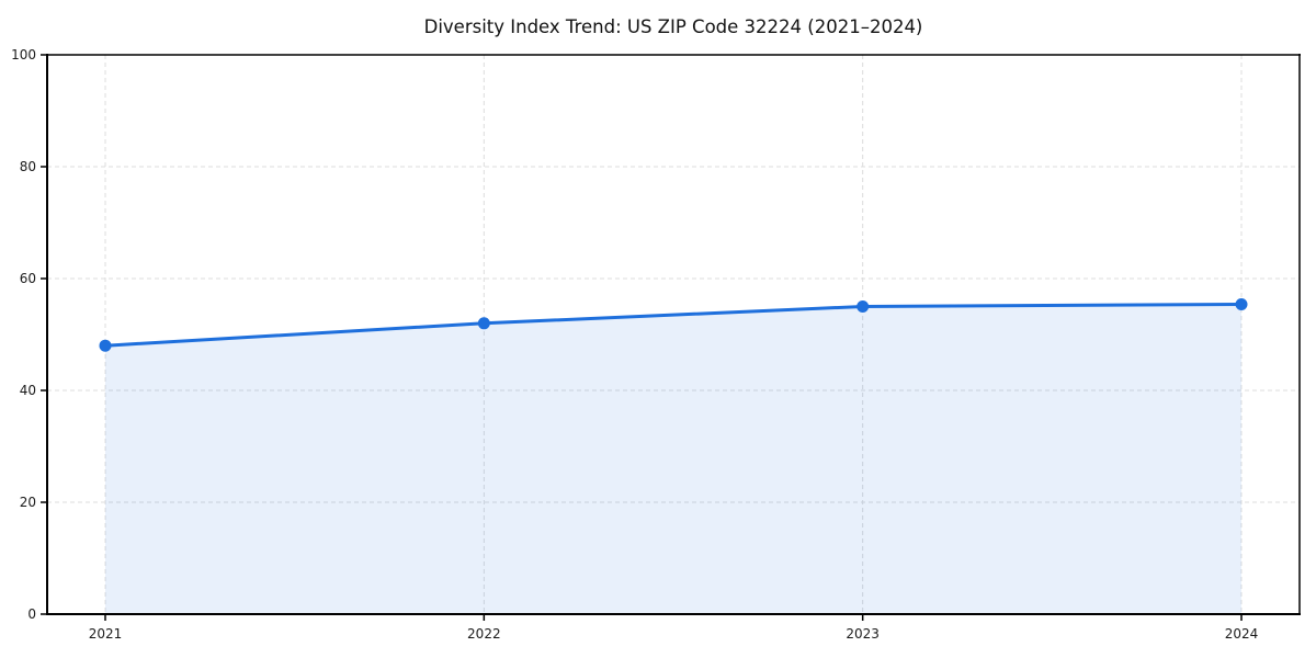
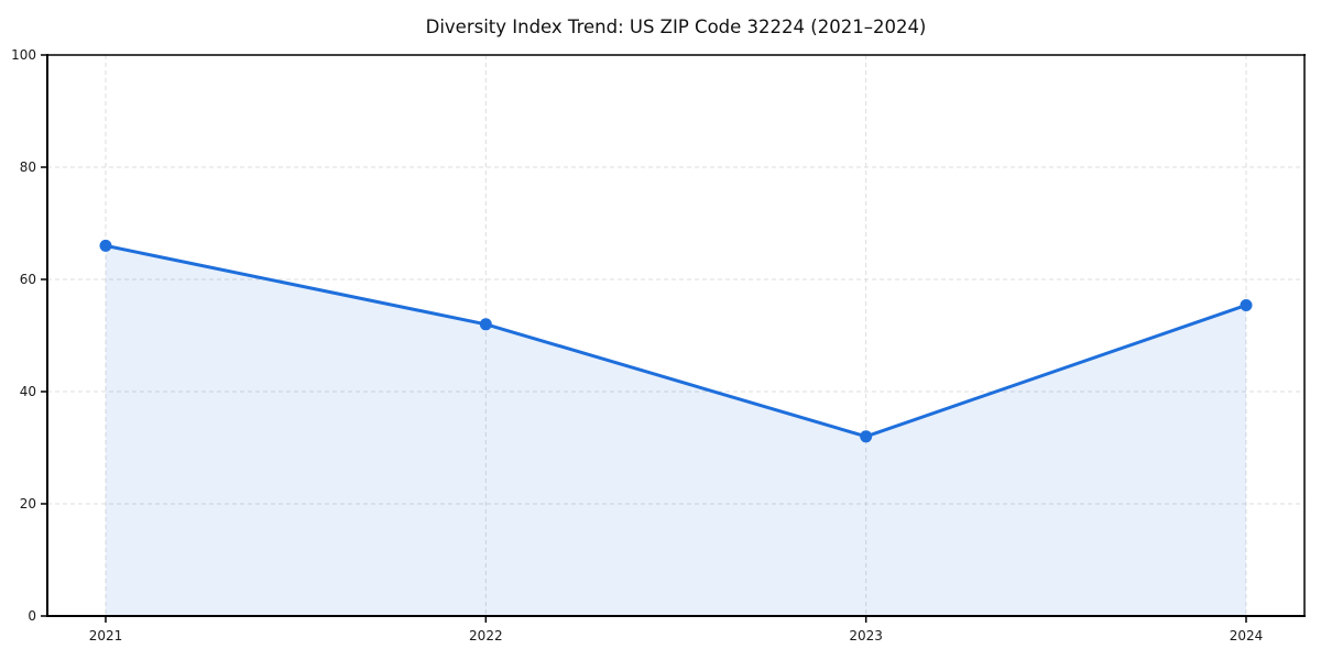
2021: 48 -> 66
2023: 55 -> 32
